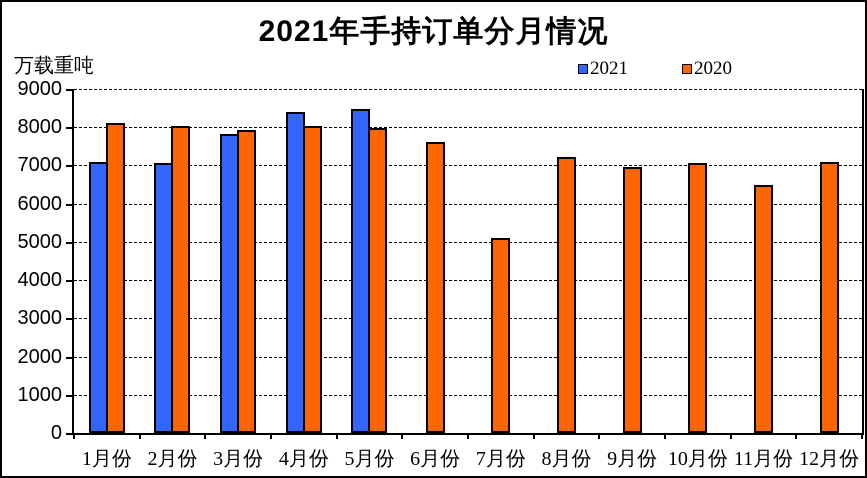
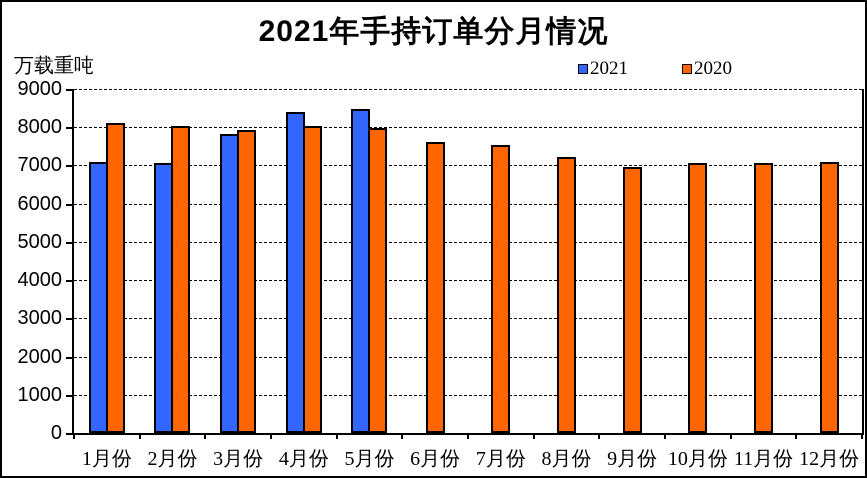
2020/7月份: 5100 -> 7500
2020/11月份: 6500 -> 7100
